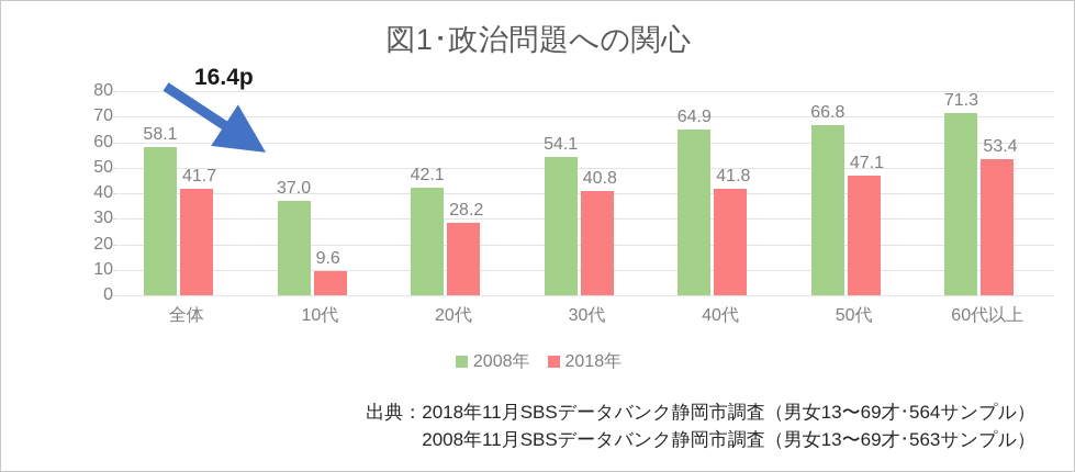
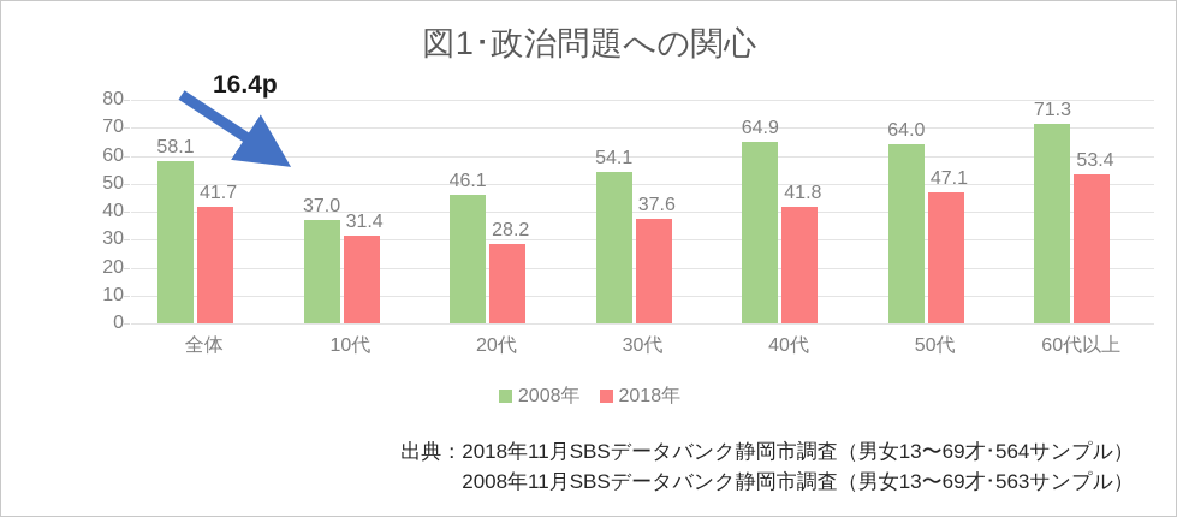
2018年/10代: 9.6 -> 31.4
2008年/20代: 42.1 -> 46.1
2018年/30代: 40.8 -> 37.6
2008年/50代: 66.8 -> 64.0
